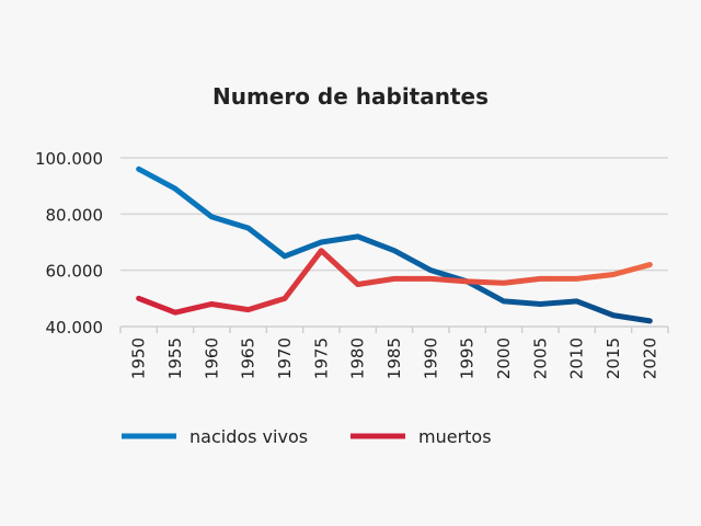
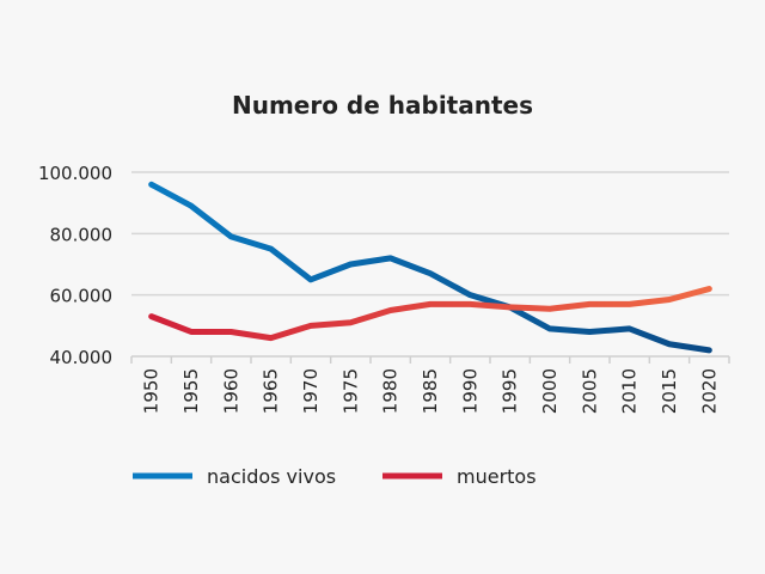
muertos/1950: 50000 -> 53000
muertos/1955: 45000 -> 48000
muertos/1975: 67000 -> 51000
